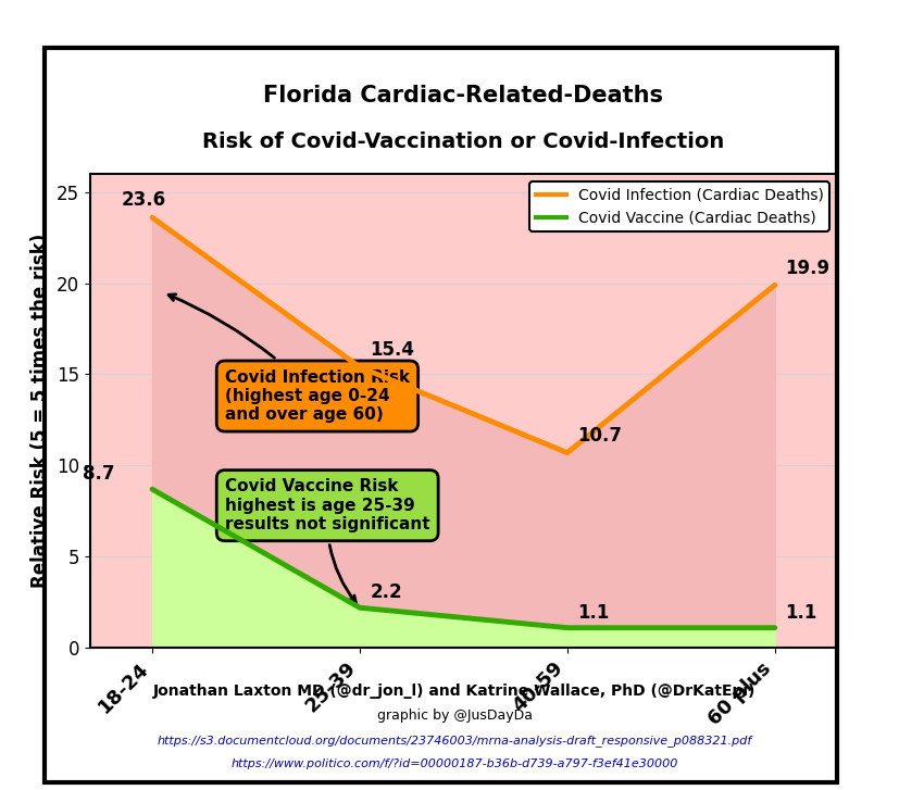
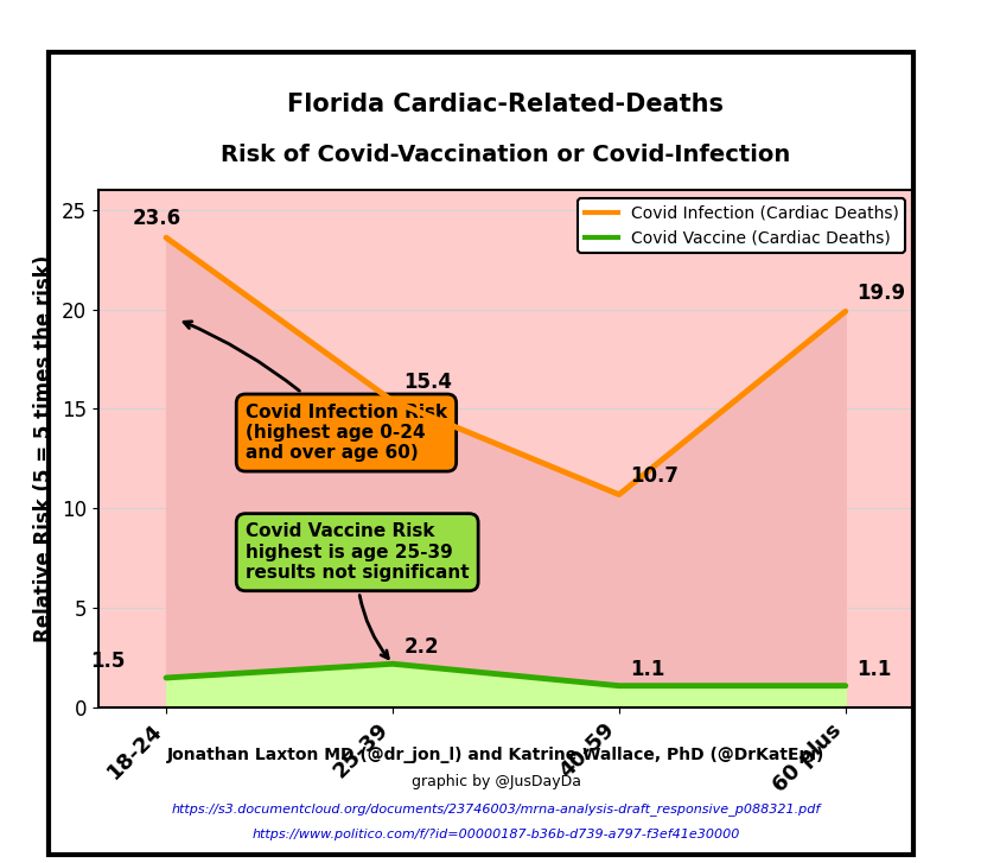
Covid Vaccine (Cardiac Deaths)/18-24: 8.7 -> 1.5
